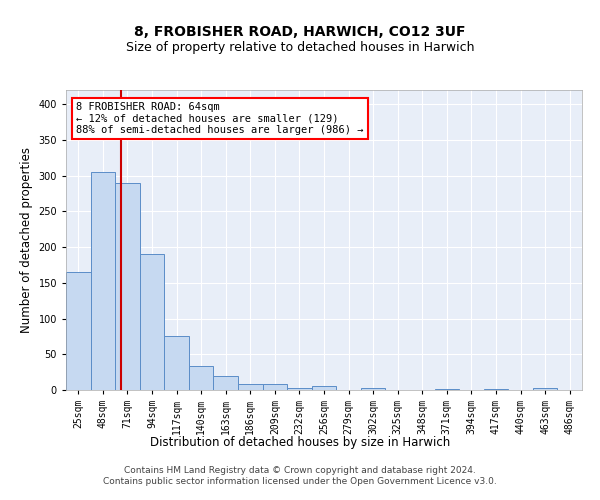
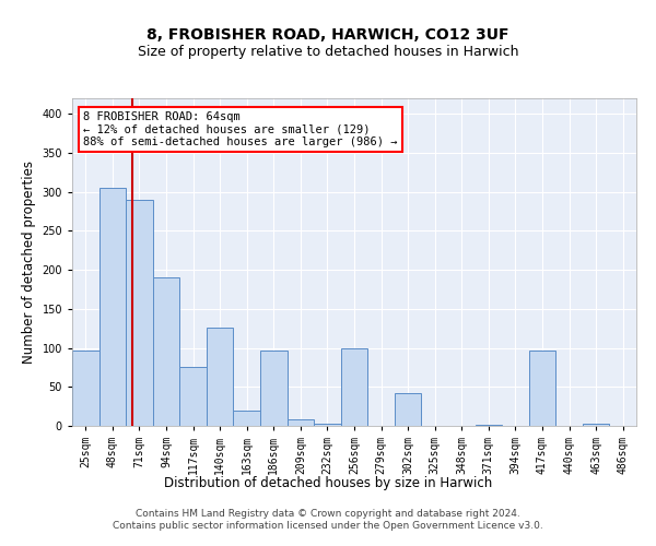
25sqm: 165 -> 96
140sqm: 33 -> 126
186sqm: 9 -> 96
256sqm: 5 -> 100
302sqm: 3 -> 42
417sqm: 2 -> 96
